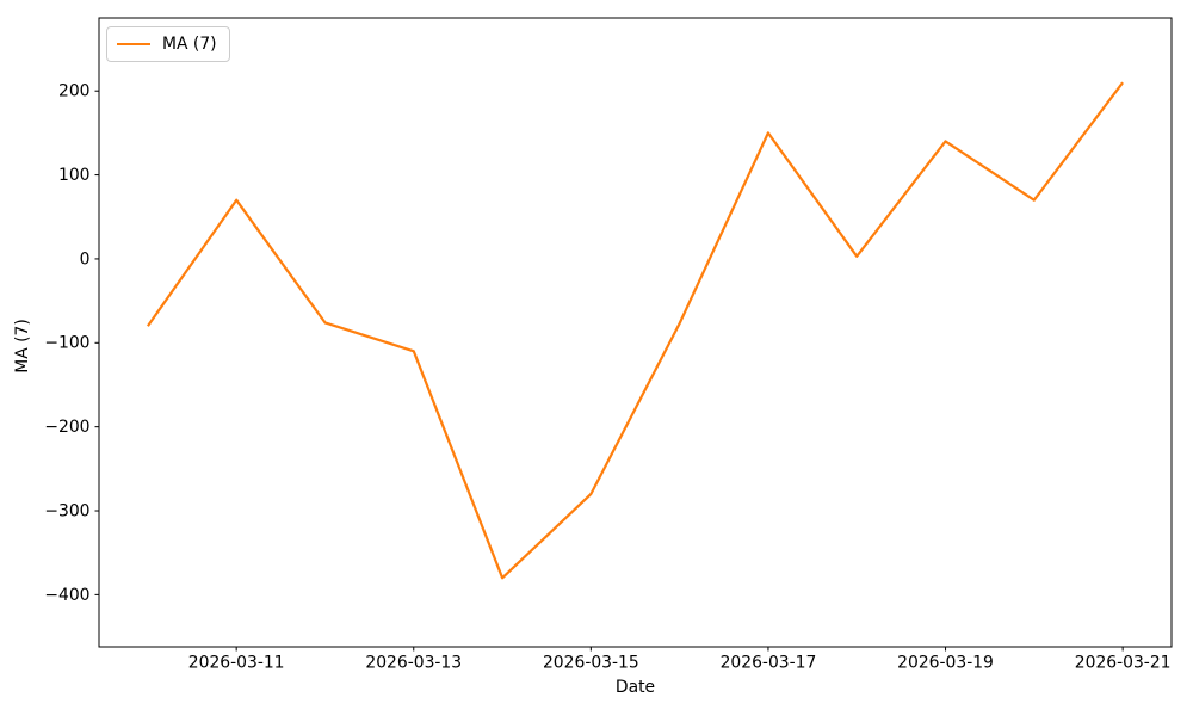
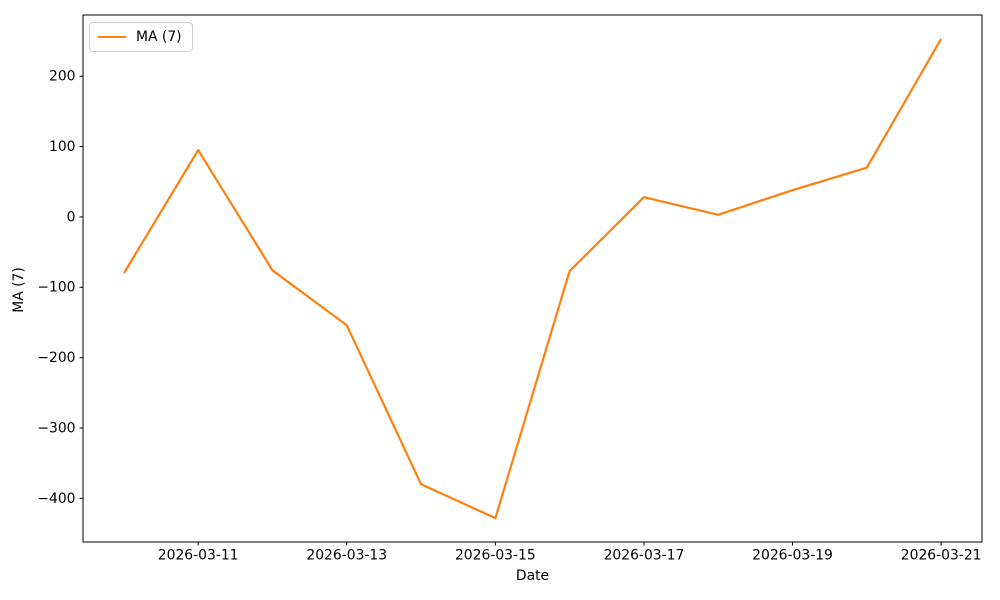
2026-03-11: 70 -> 100
2026-03-13: -110 -> -150
2026-03-15: -280 -> -430
2026-03-17: 150 -> 30
2026-03-19: 140 -> 40
2026-03-21: 210 -> 250
